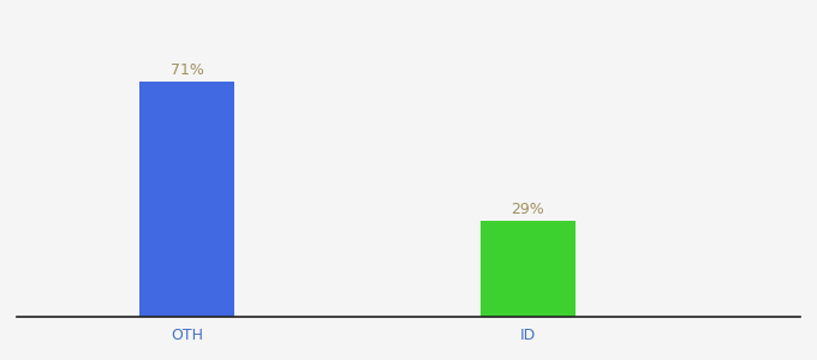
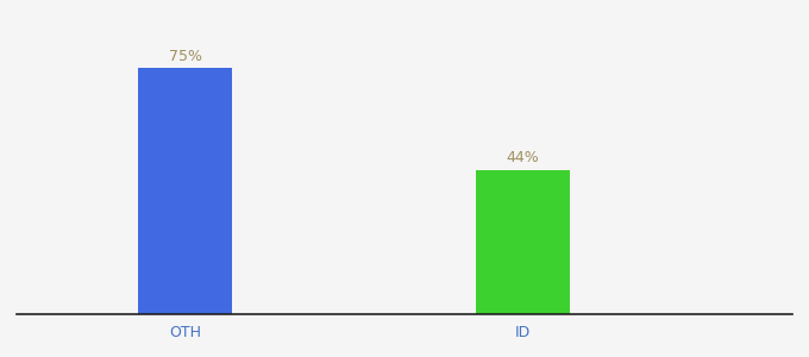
OTH: 71% -> 75%
ID: 29% -> 44%
